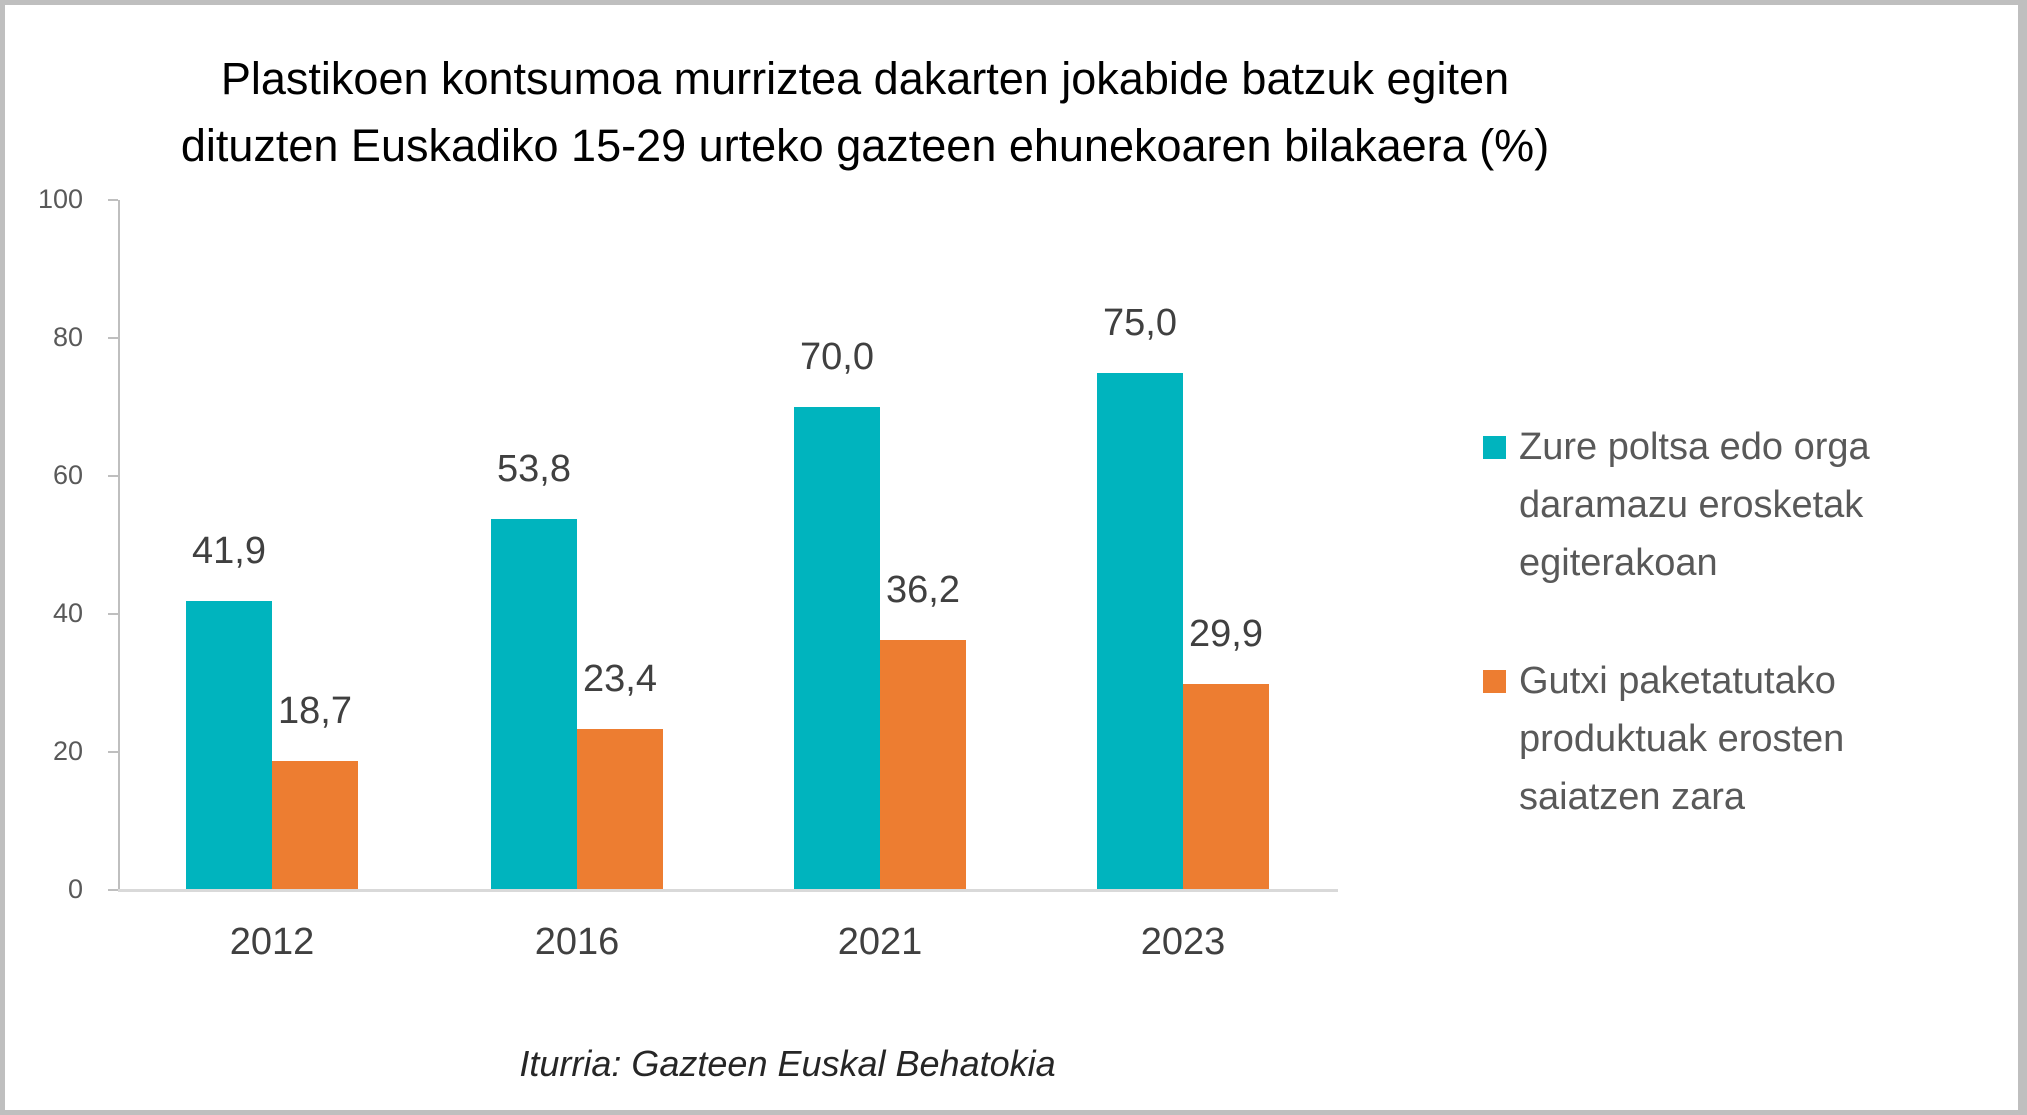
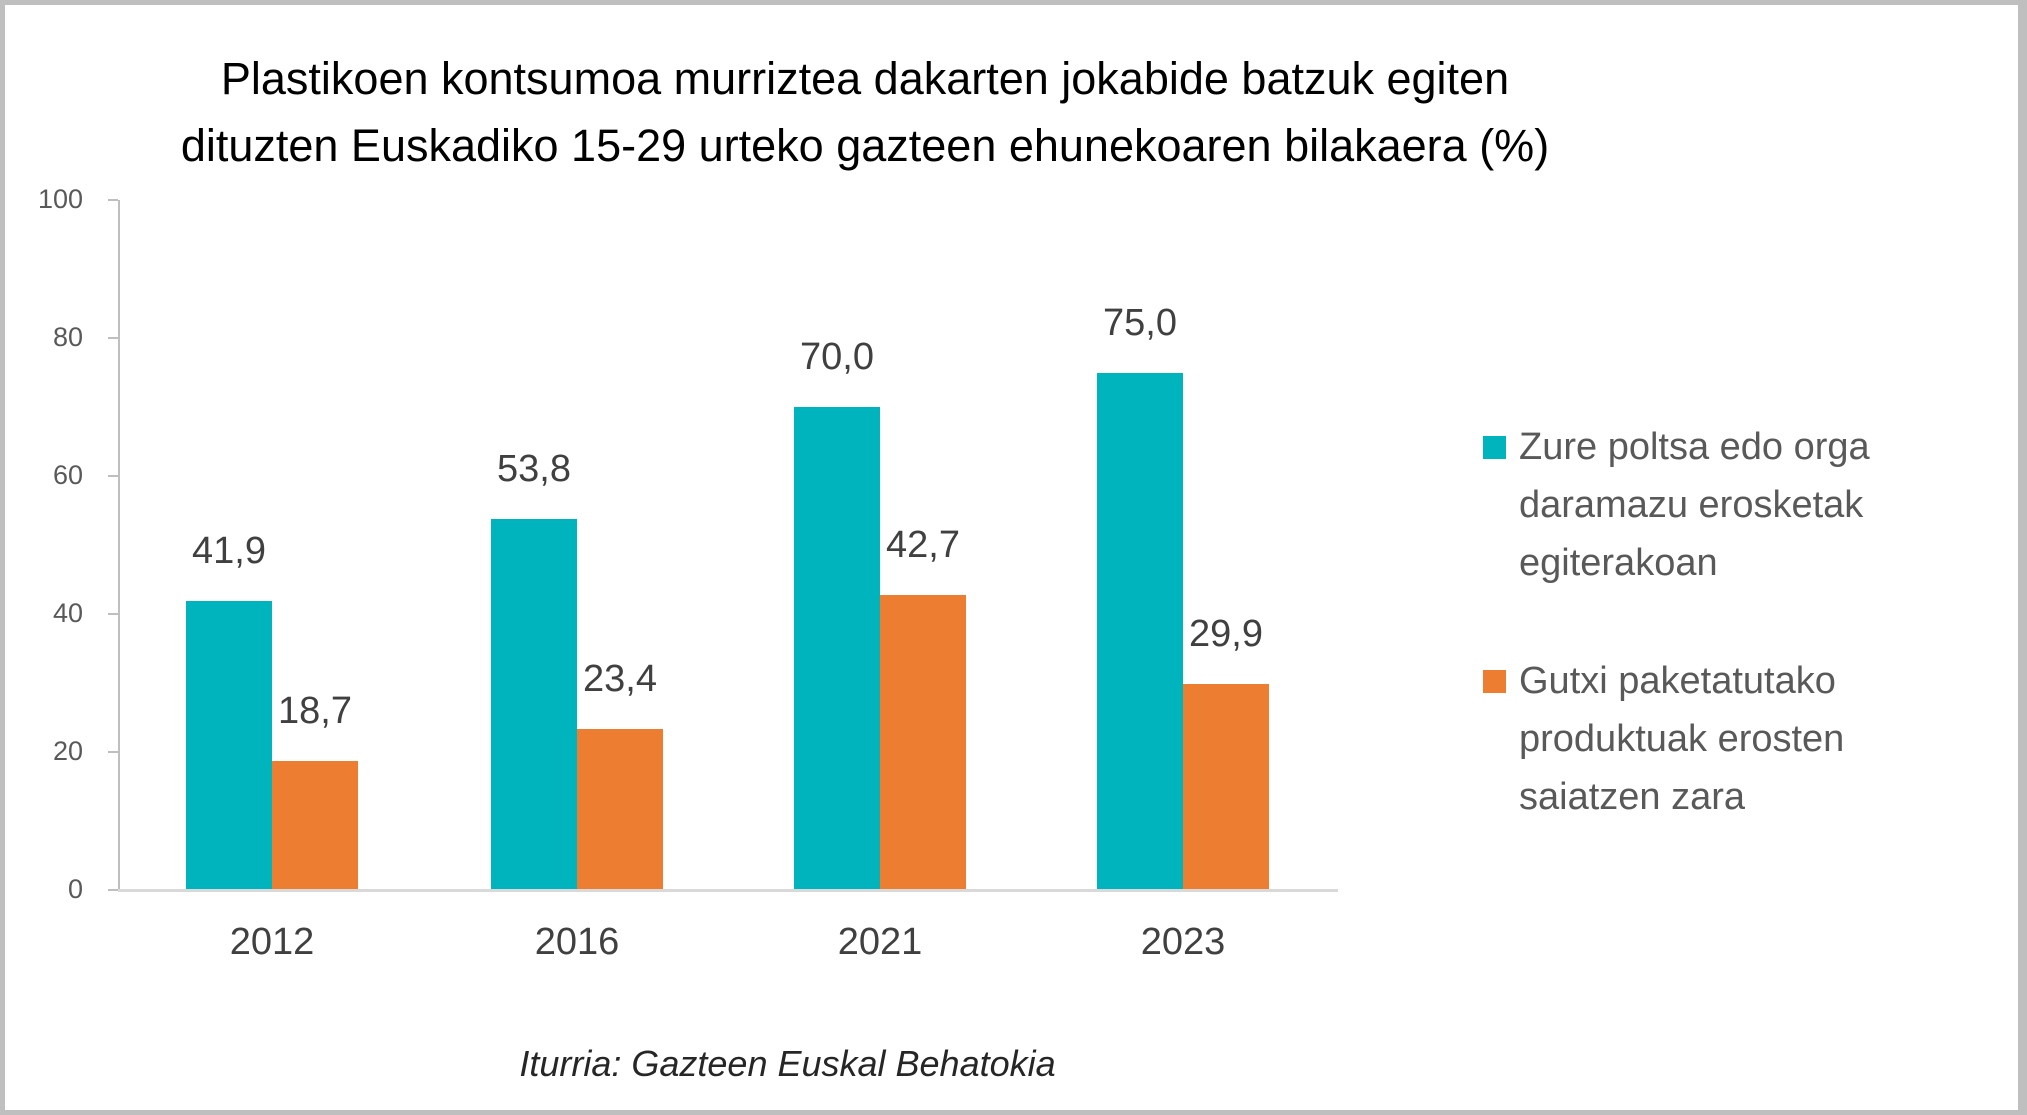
Gutxi paketatutako produktuak erosten saiatzen zara/2021: 36,2 -> 42,7
